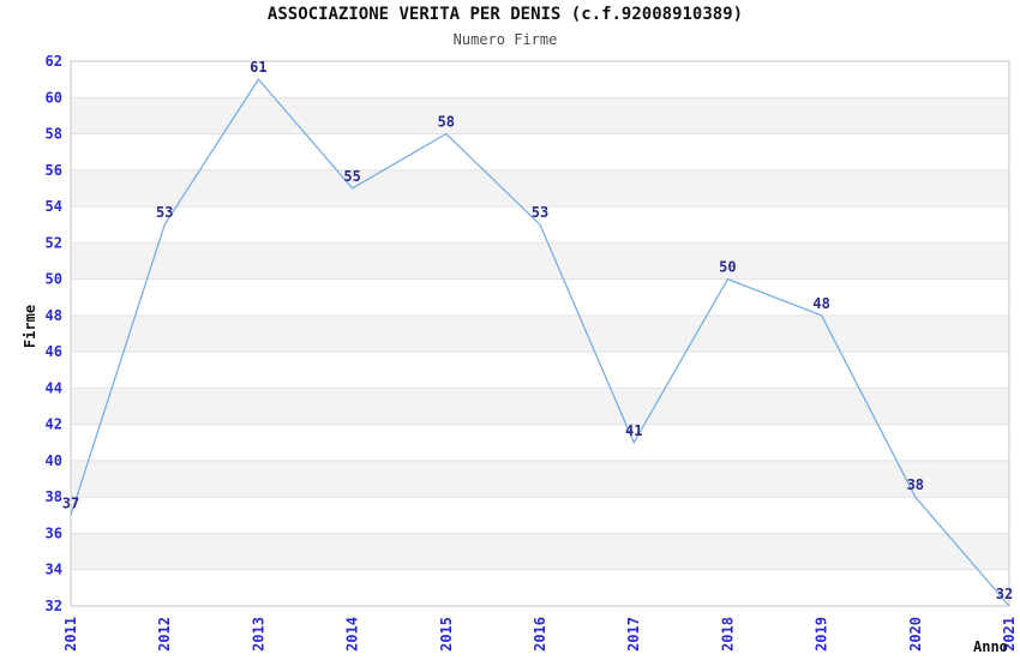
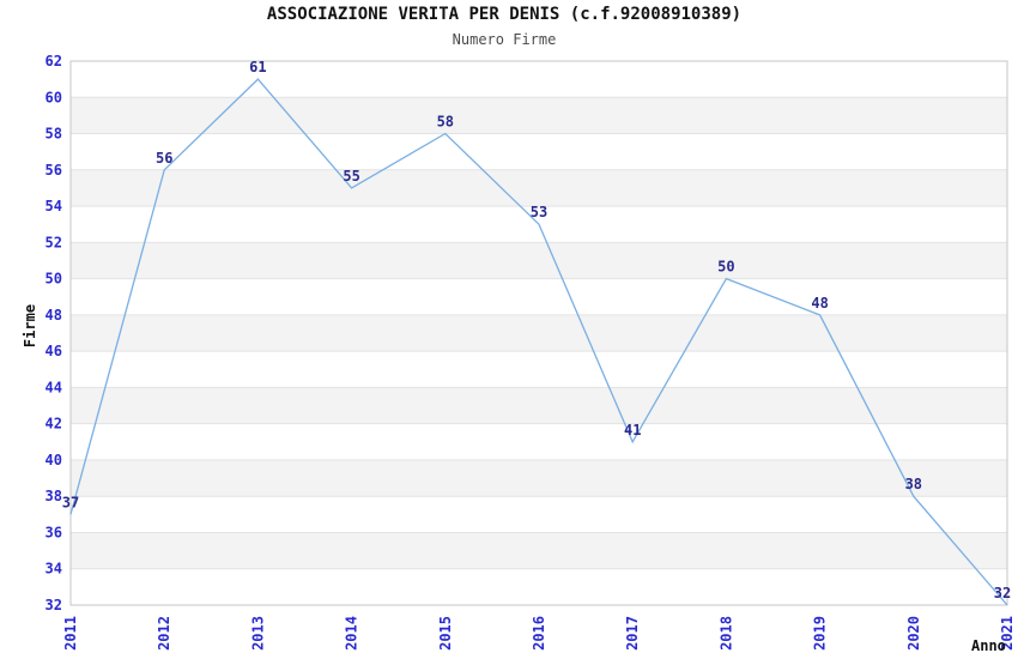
2012: 53 -> 56
